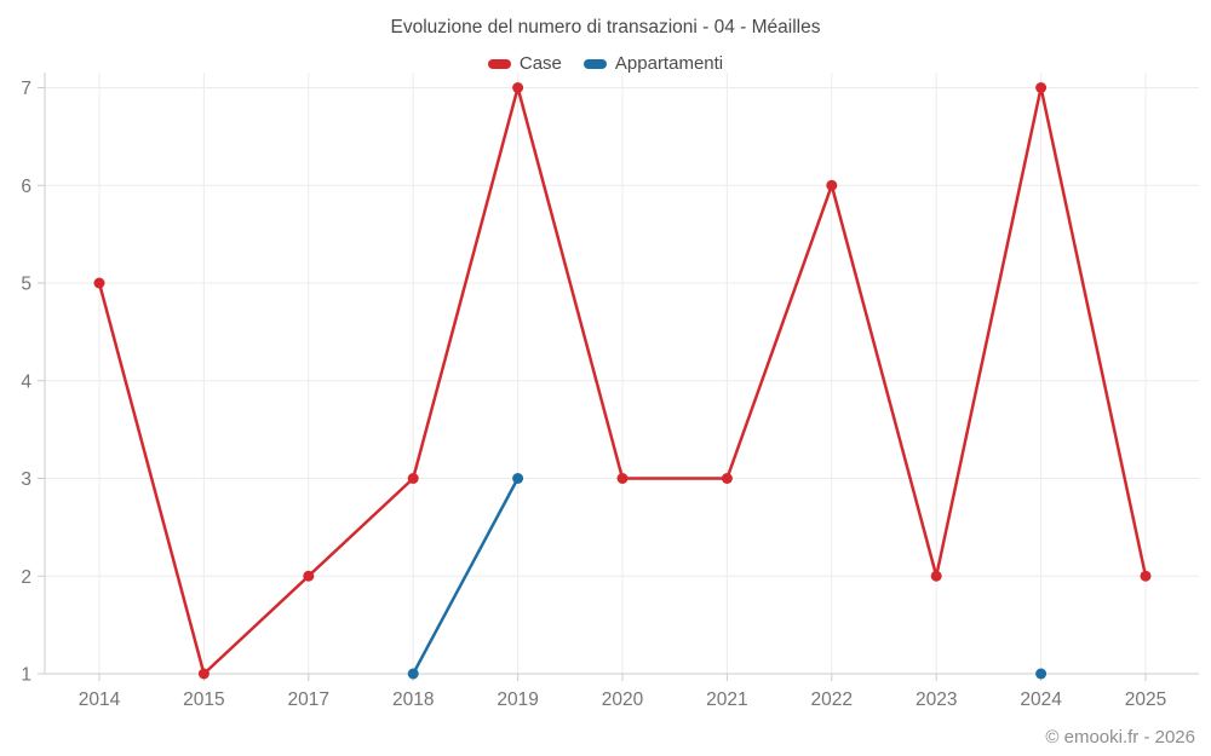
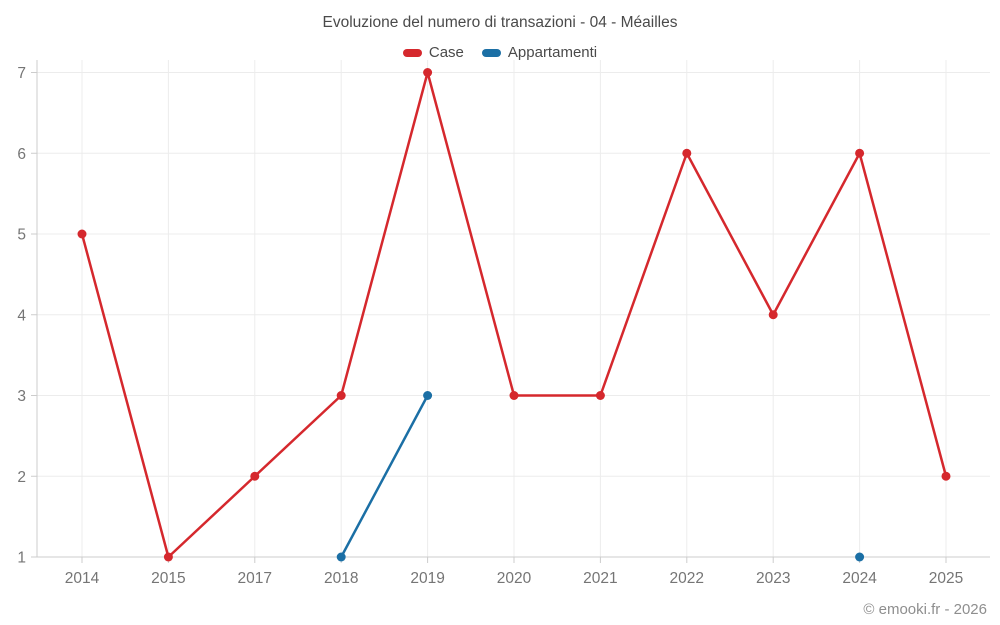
Case/2023: 2 -> 4
Case/2024: 7 -> 6
